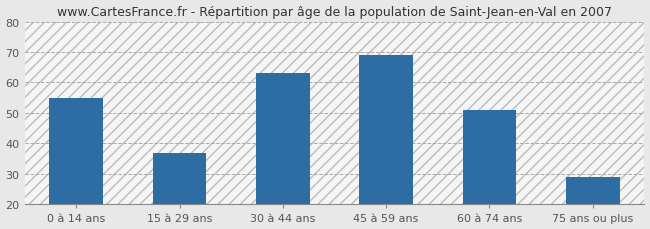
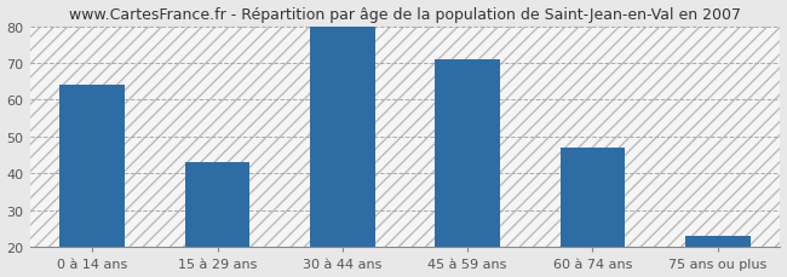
0 à 14 ans: 55 -> 64
15 à 29 ans: 37 -> 43
30 à 44 ans: 63 -> 80
45 à 59 ans: 69 -> 71
60 à 74 ans: 51 -> 47
75 ans ou plus: 29 -> 23
